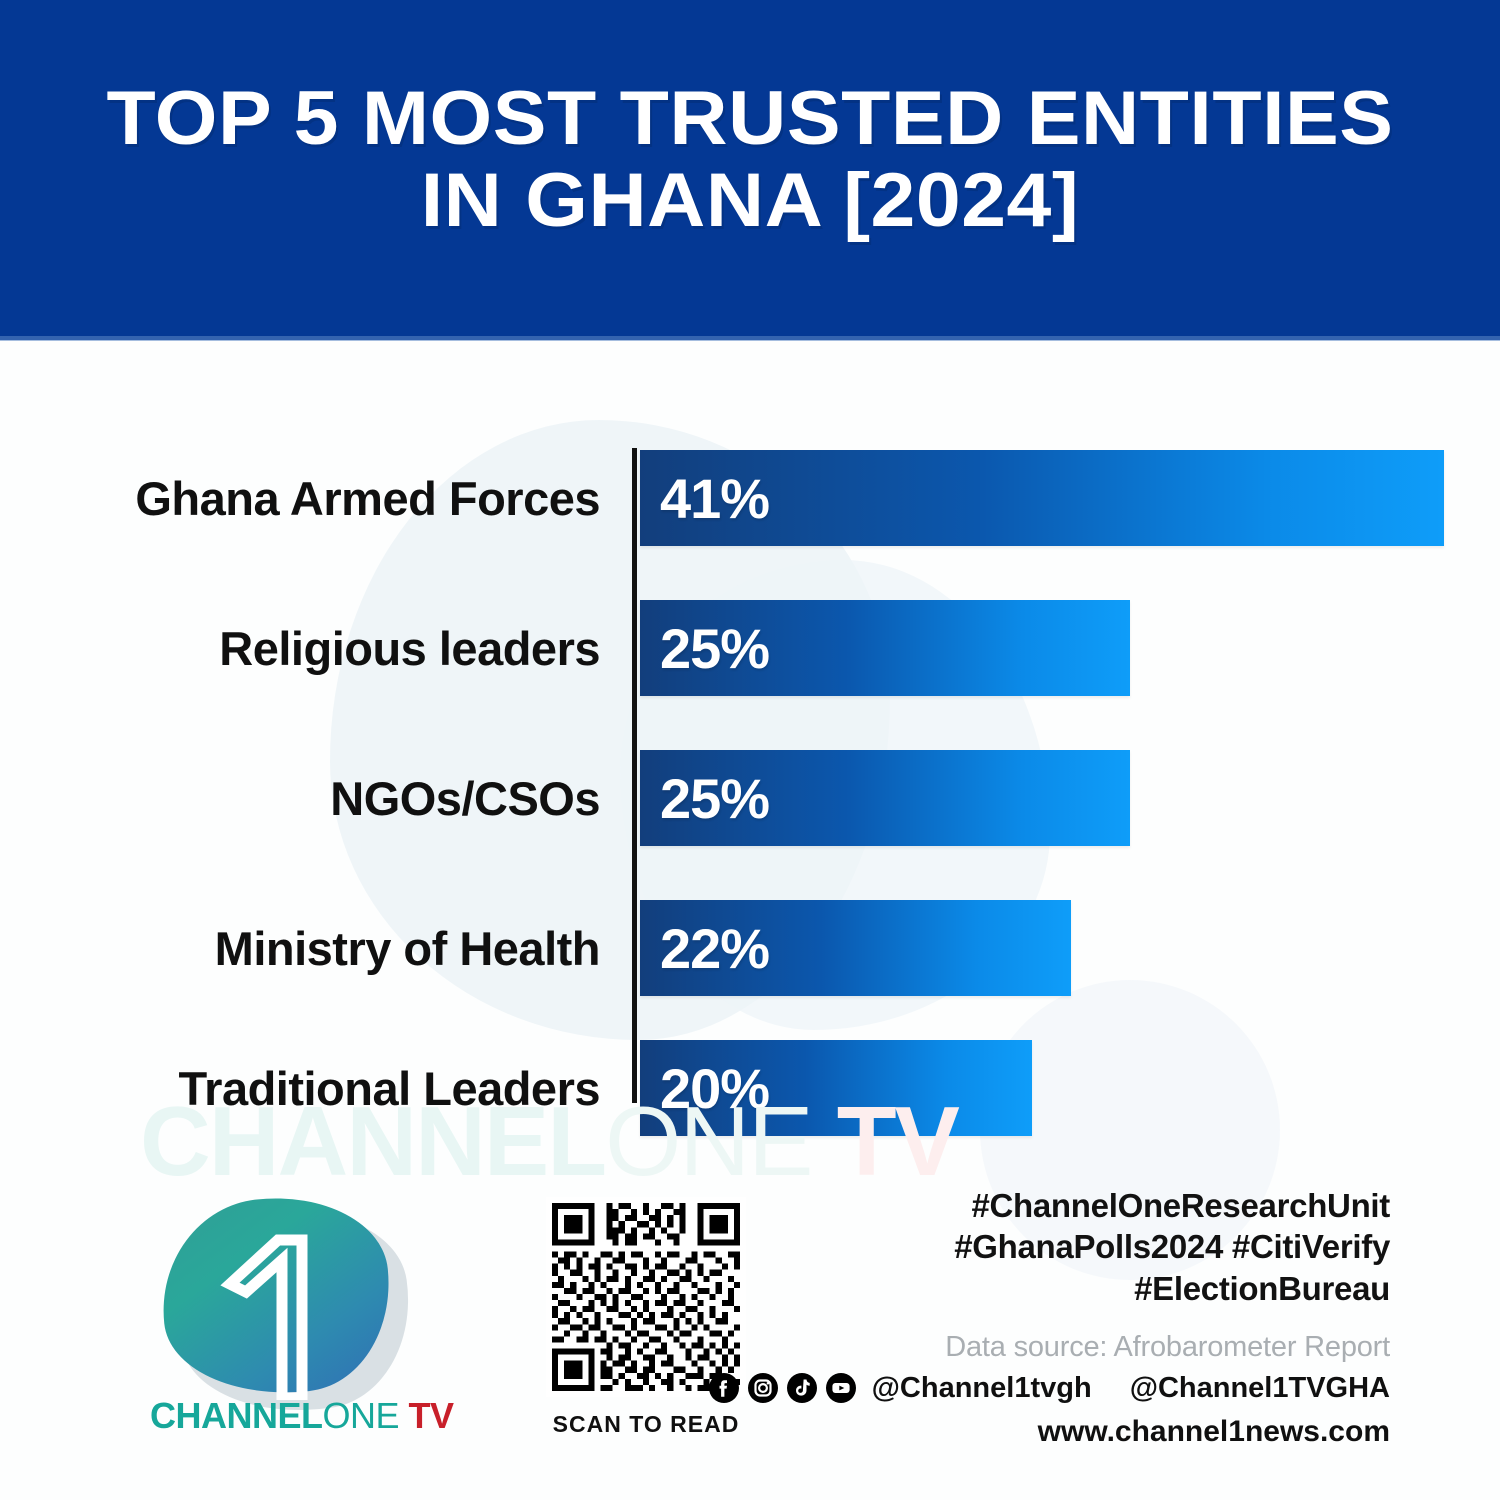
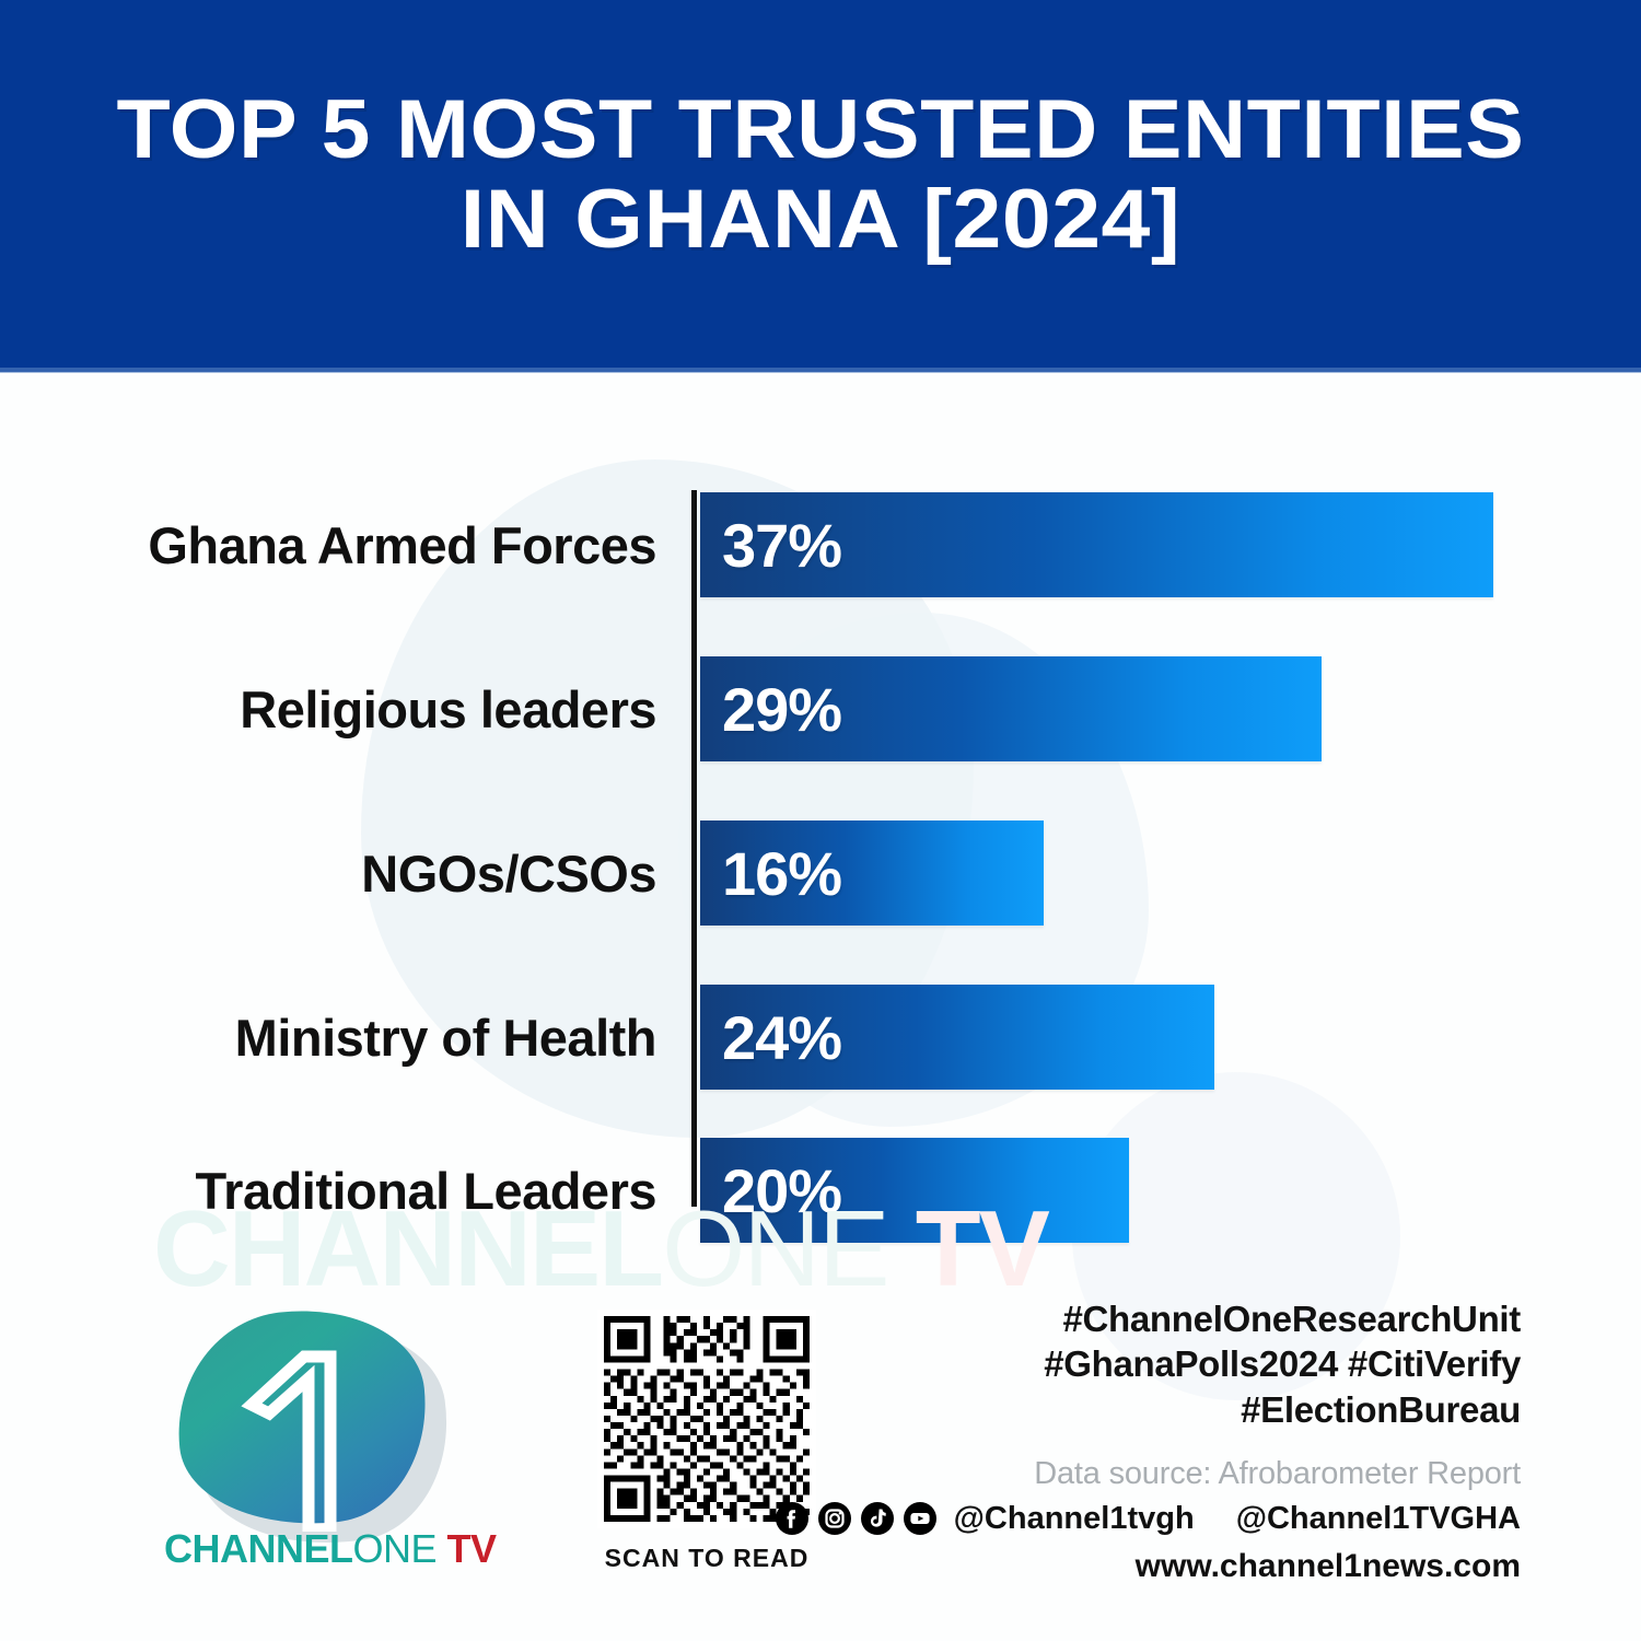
Ghana Armed Forces: 41% -> 37%
Religious leaders: 25% -> 29%
NGOs/CSOs: 25% -> 16%
Ministry of Health: 22% -> 24%
